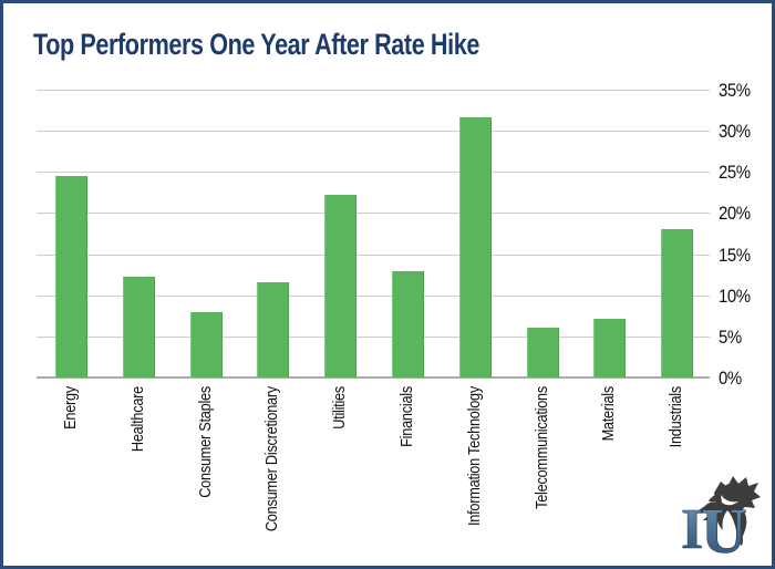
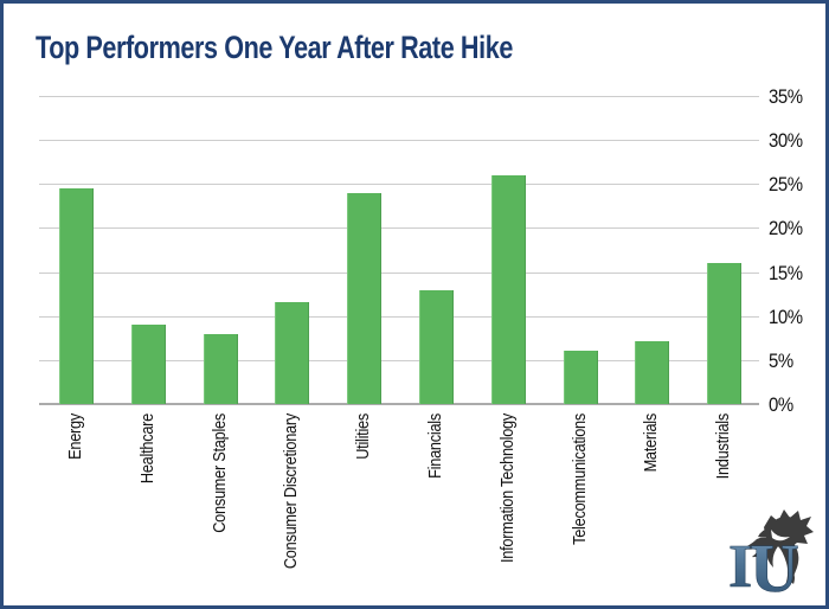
Healthcare: 12% -> 9%
Utilities: 22% -> 24%
Information Technology: 32% -> 26%
Industrials: 18% -> 16%
